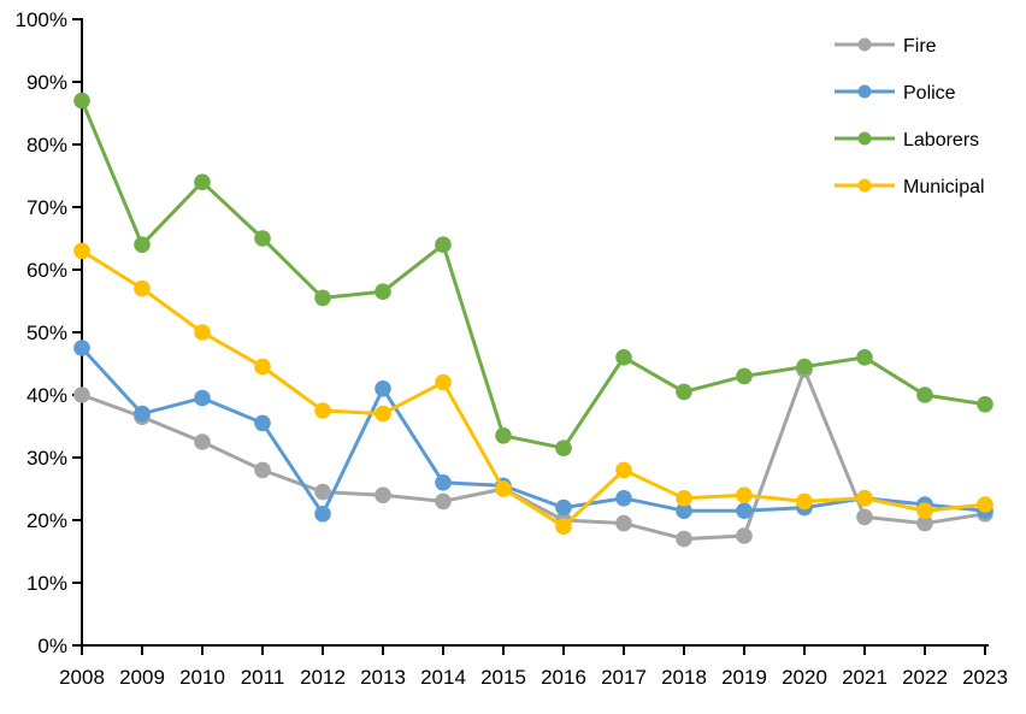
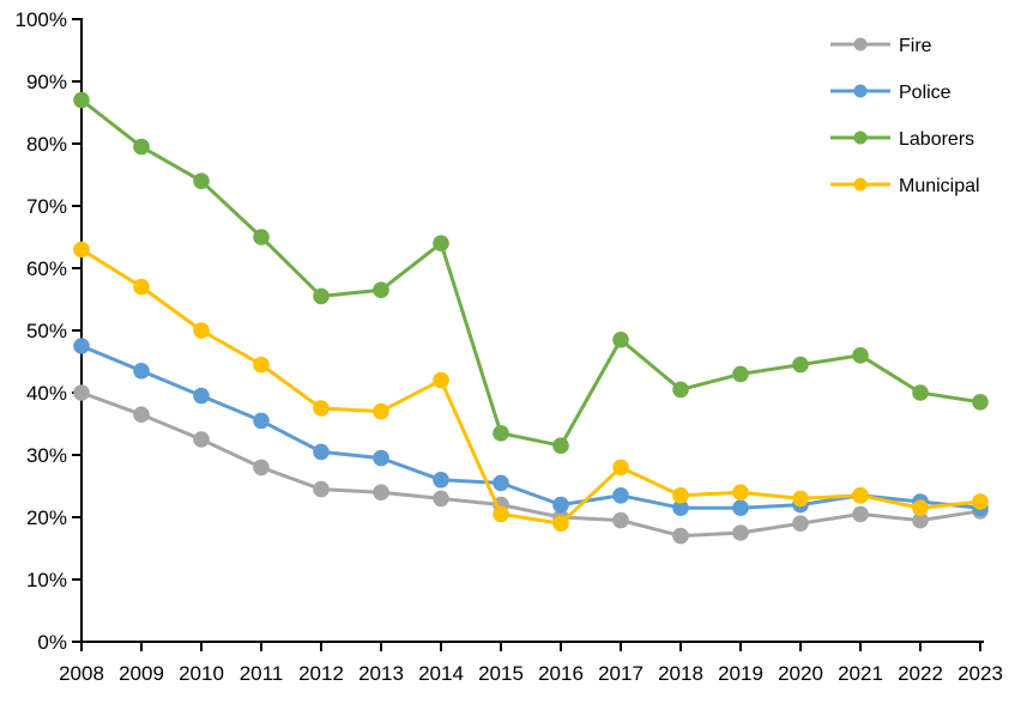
Police/2009: 37% -> 44%
Laborers/2009: 64% -> 80%
Police/2012: 21% -> 30%
Police/2013: 41% -> 30%
Fire/2015: 25% -> 22%
Municipal/2015: 25% -> 20%
Laborers/2017: 46% -> 48%
Fire/2020: 44% -> 19%
